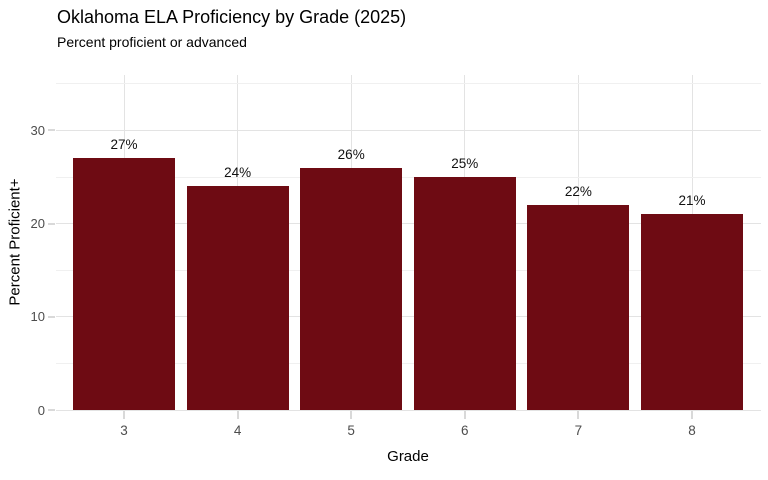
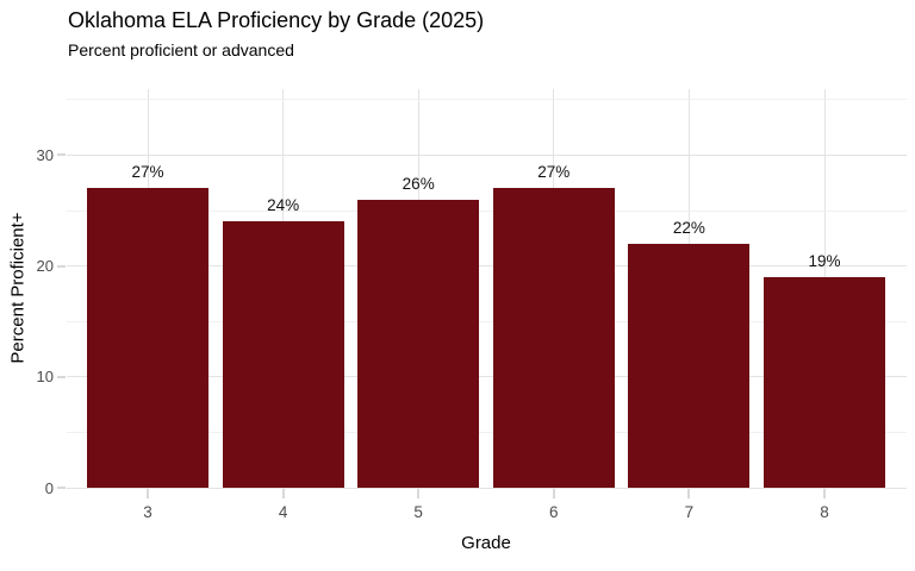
6: 25% -> 27%
8: 21% -> 19%
